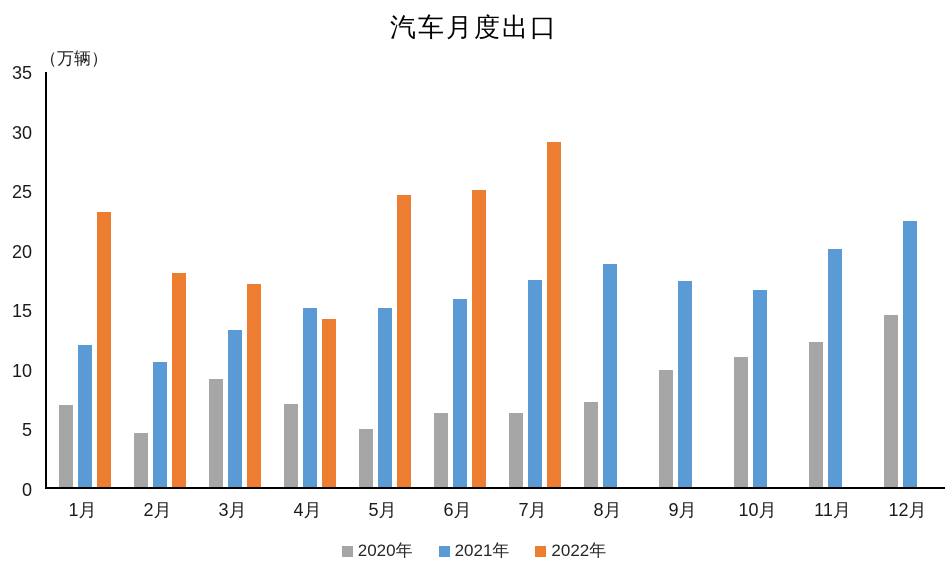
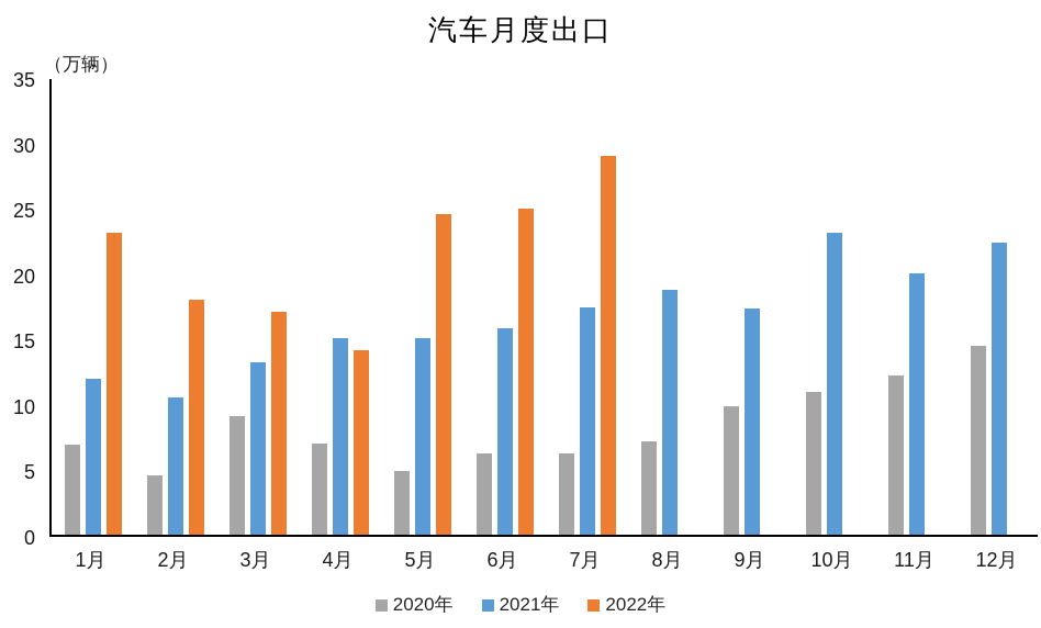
2021年/10月: 16.5 -> 23.1
